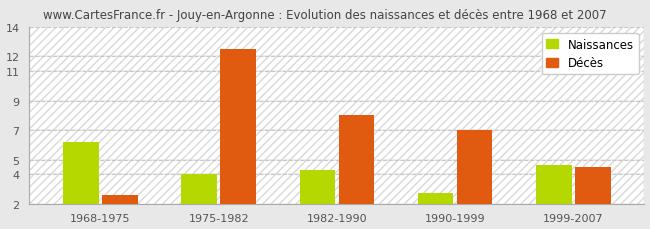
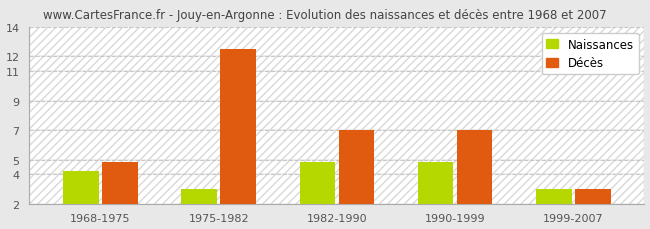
Naissances/1968-1975: 6.2 -> 4.2
Décès/1968-1975: 2.6 -> 4.8
Naissances/1975-1982: 4.0 -> 3.0
Naissances/1982-1990: 4.3 -> 4.8
Décès/1982-1990: 8.0 -> 7.0
Naissances/1990-1999: 2.7 -> 4.8
Naissances/1999-2007: 4.6 -> 3.0
Décès/1999-2007: 4.5 -> 3.0
